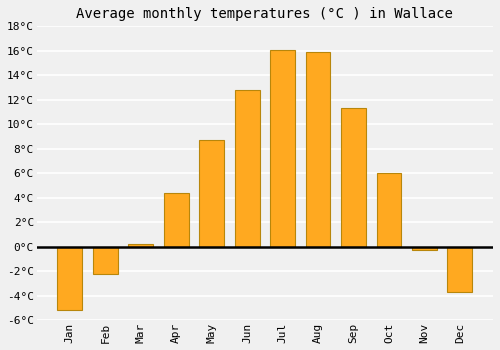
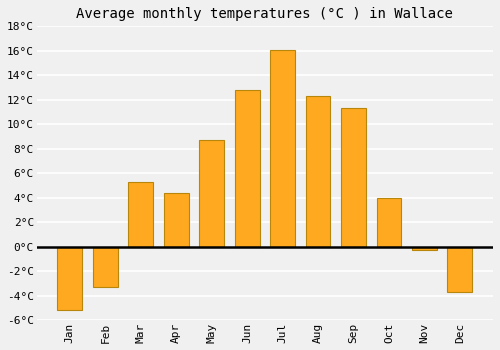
Feb: -2.2°C -> -3.3°C
Mar: 0.2°C -> 5.3°C
Aug: 15.9°C -> 12.3°C
Oct: 6.0°C -> 4.0°C
